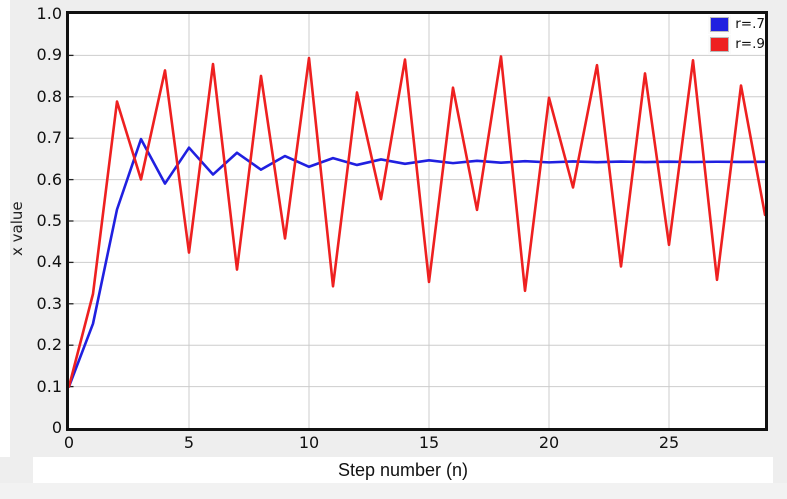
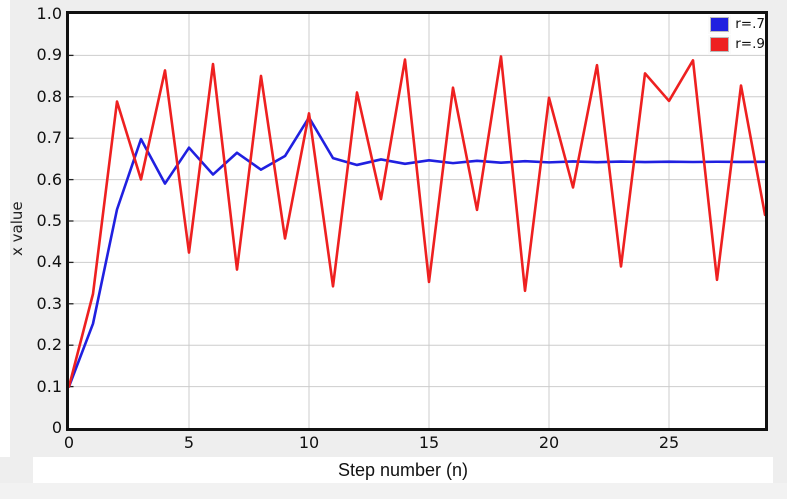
r=.7/10: 0.63 -> 0.75
r=.9/10: 0.89 -> 0.76
r=.9/25: 0.44 -> 0.79
